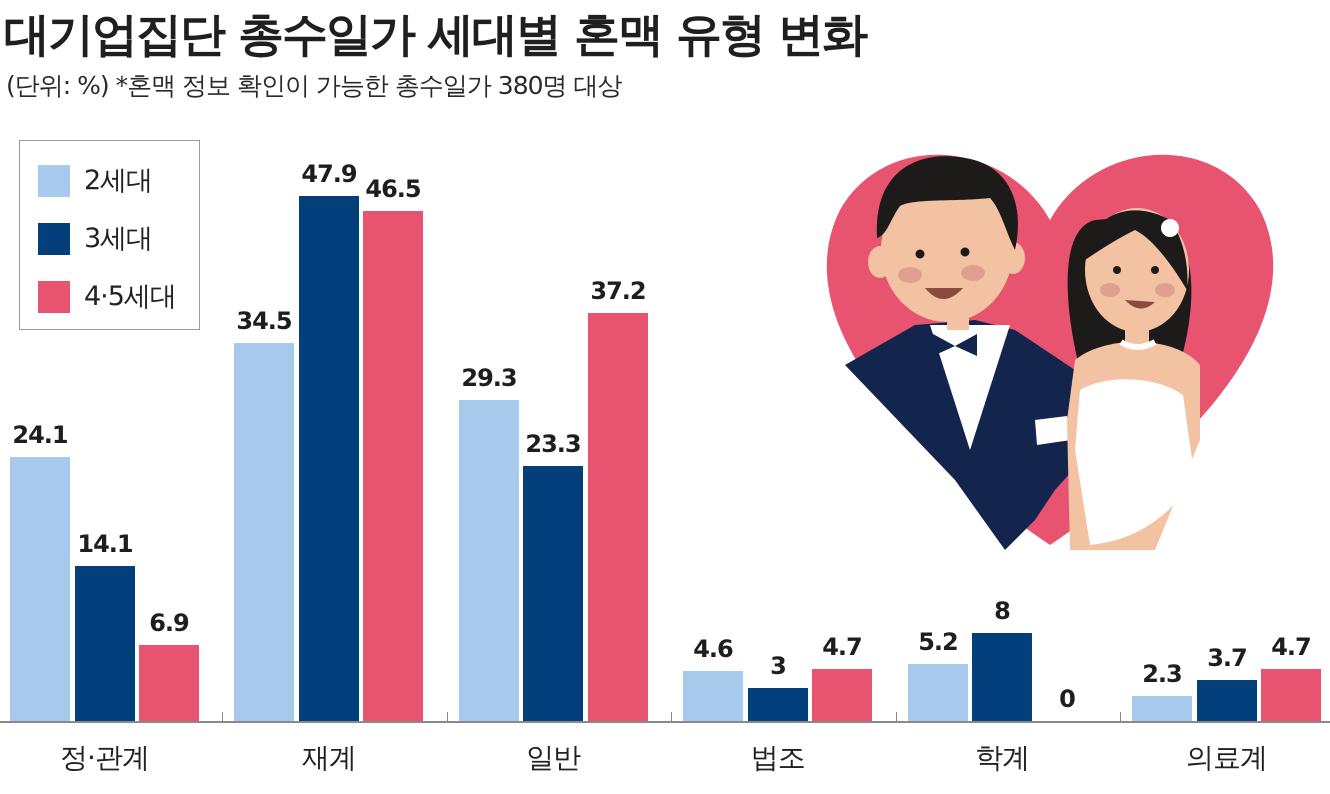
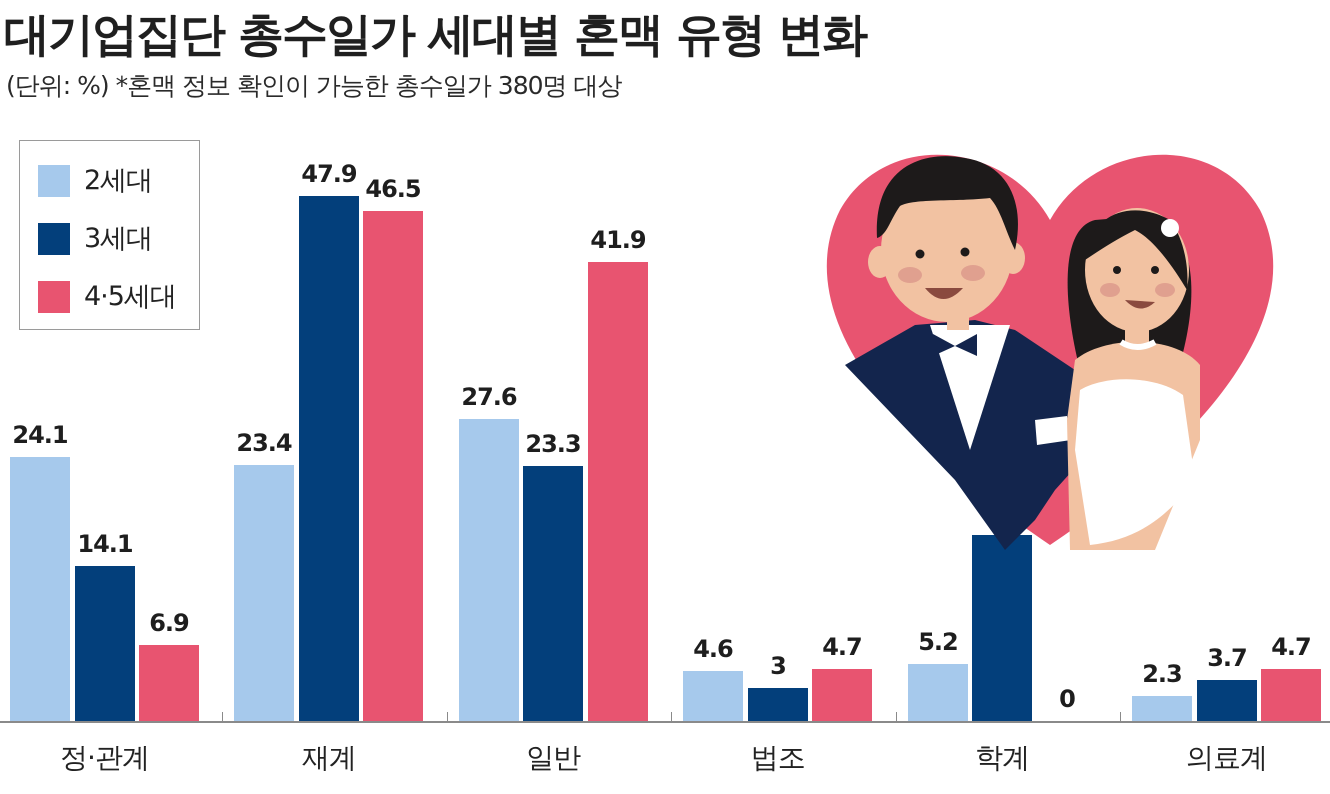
2세대/재계: 34.5 -> 23.4
2세대/일반: 29.3 -> 27.6
4·5세대/일반: 37.2 -> 41.9
3세대/학계: 8 -> 17
